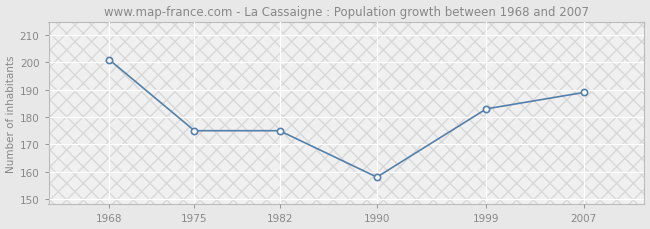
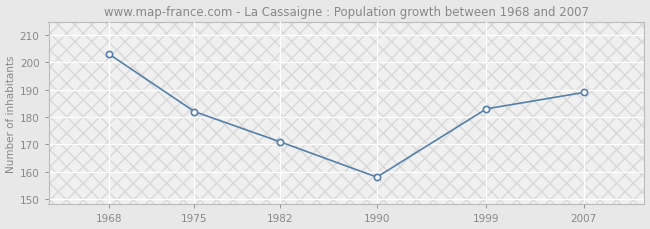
1968: 201 -> 203
1975: 175 -> 182
1982: 175 -> 171
